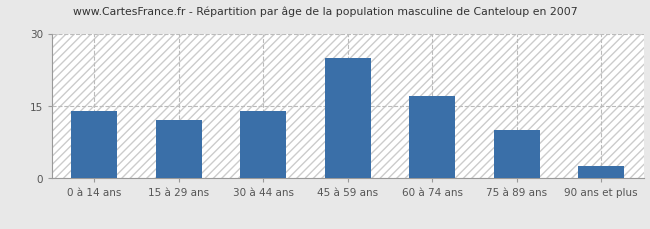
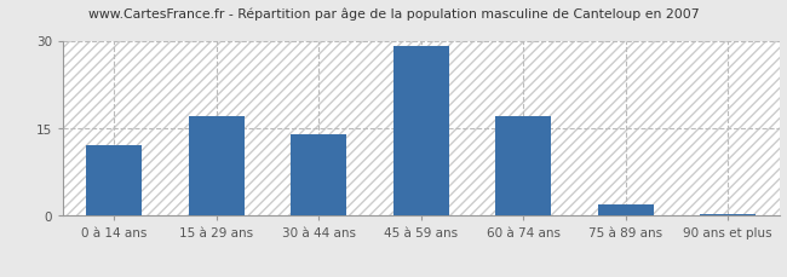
0 à 14 ans: 14.0 -> 12.0
15 à 29 ans: 12.0 -> 17.0
45 à 59 ans: 25.0 -> 29.0
75 à 89 ans: 10.0 -> 2.0
90 ans et plus: 2.5 -> 0.2
